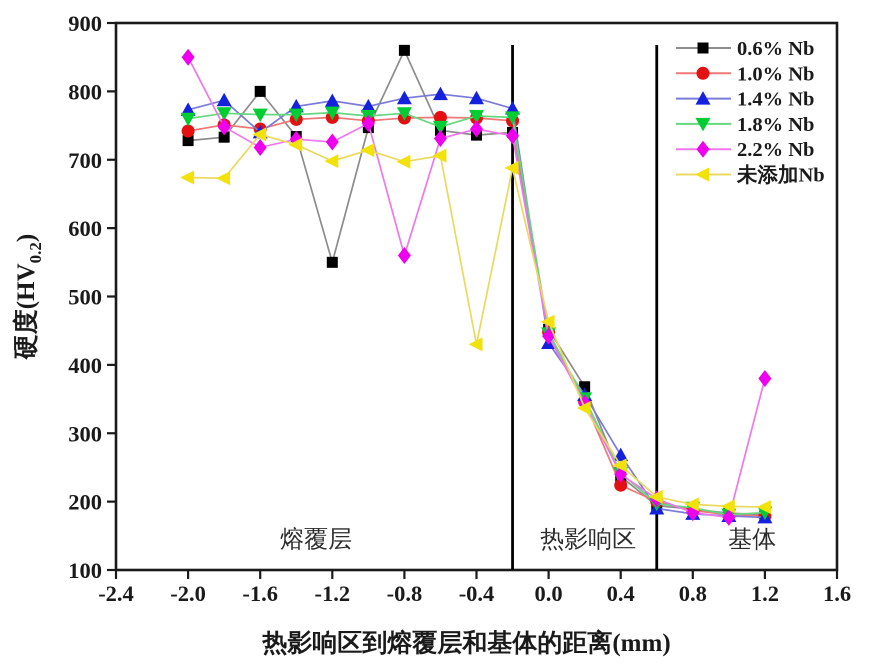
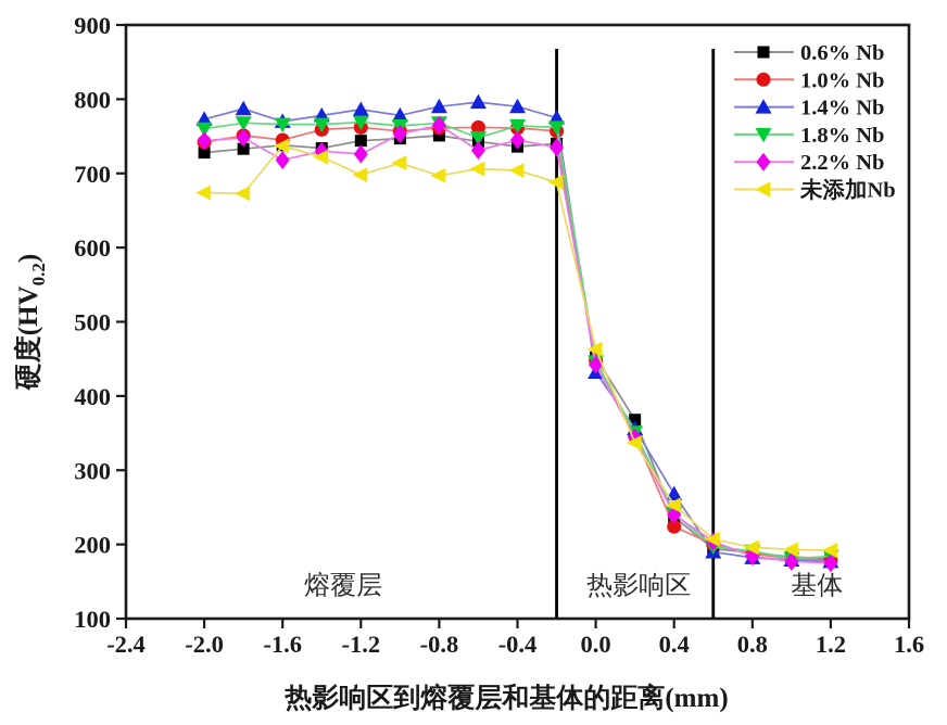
2.2% Nb/-2.0: 850 -> 740
0.6% Nb/-1.6: 800 -> 740
1.4% Nb/-1.6: 740 -> 770
0.6% Nb/-1.2: 550 -> 740
0.6% Nb/-0.8: 860 -> 750
2.2% Nb/-0.8: 560 -> 760
未添加Nb/-0.4: 430 -> 700
2.2% Nb/1.2: 380 -> 180
